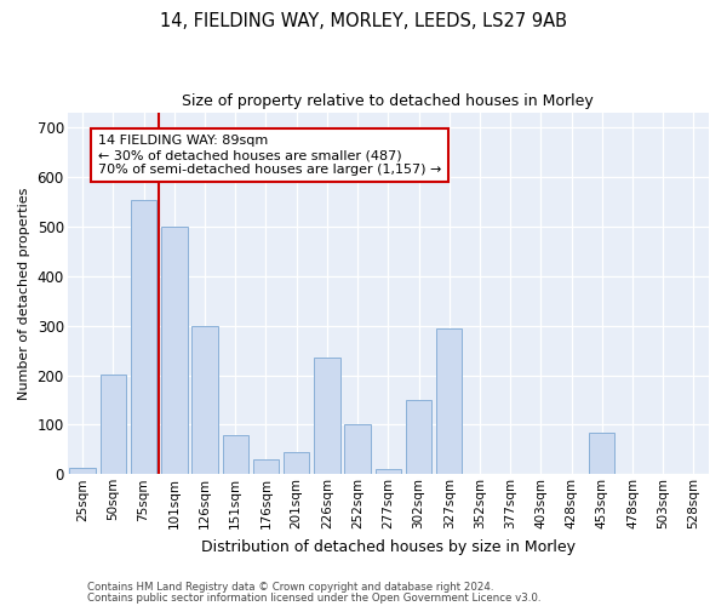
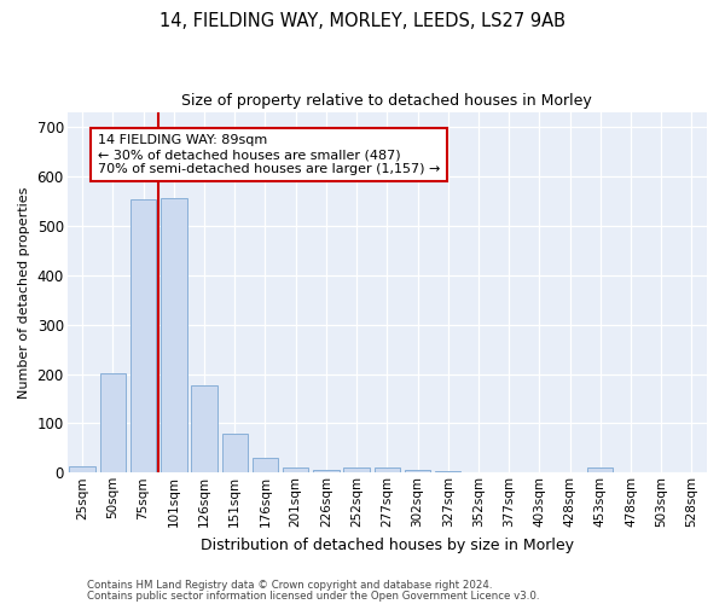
101sqm: 500 -> 557
126sqm: 300 -> 178
201sqm: 45 -> 10
226sqm: 235 -> 5
252sqm: 100 -> 10
302sqm: 150 -> 5
327sqm: 295 -> 3
453sqm: 85 -> 10
